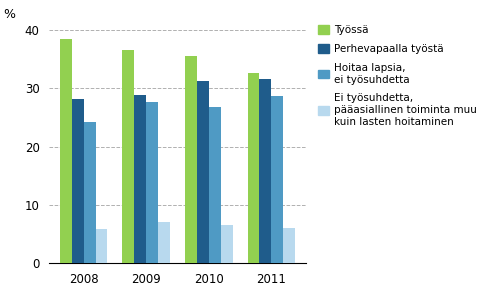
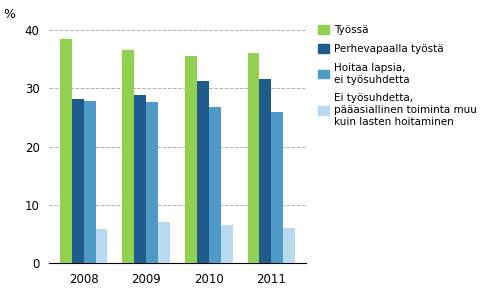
Hoitaa lapsia, ei työsuhdetta/2008: 24.2 -> 27.8
Työssä/2011: 32.6 -> 36.0
Hoitaa lapsia, ei työsuhdetta/2011: 28.6 -> 26.0
